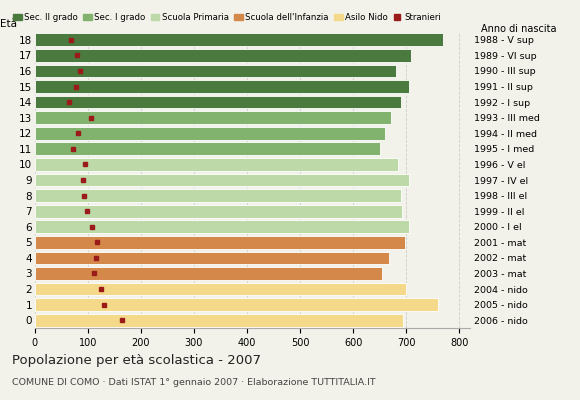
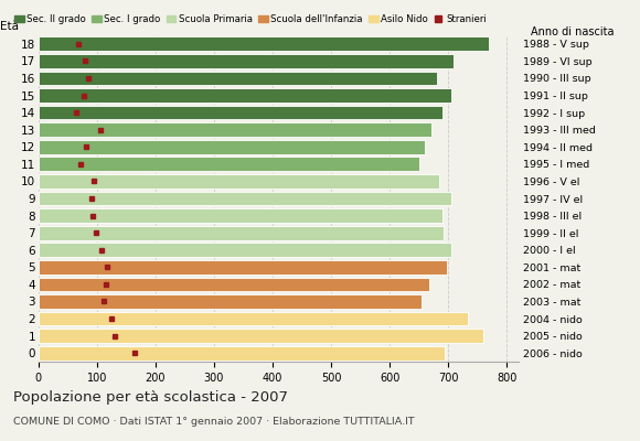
2: 700 -> 734
